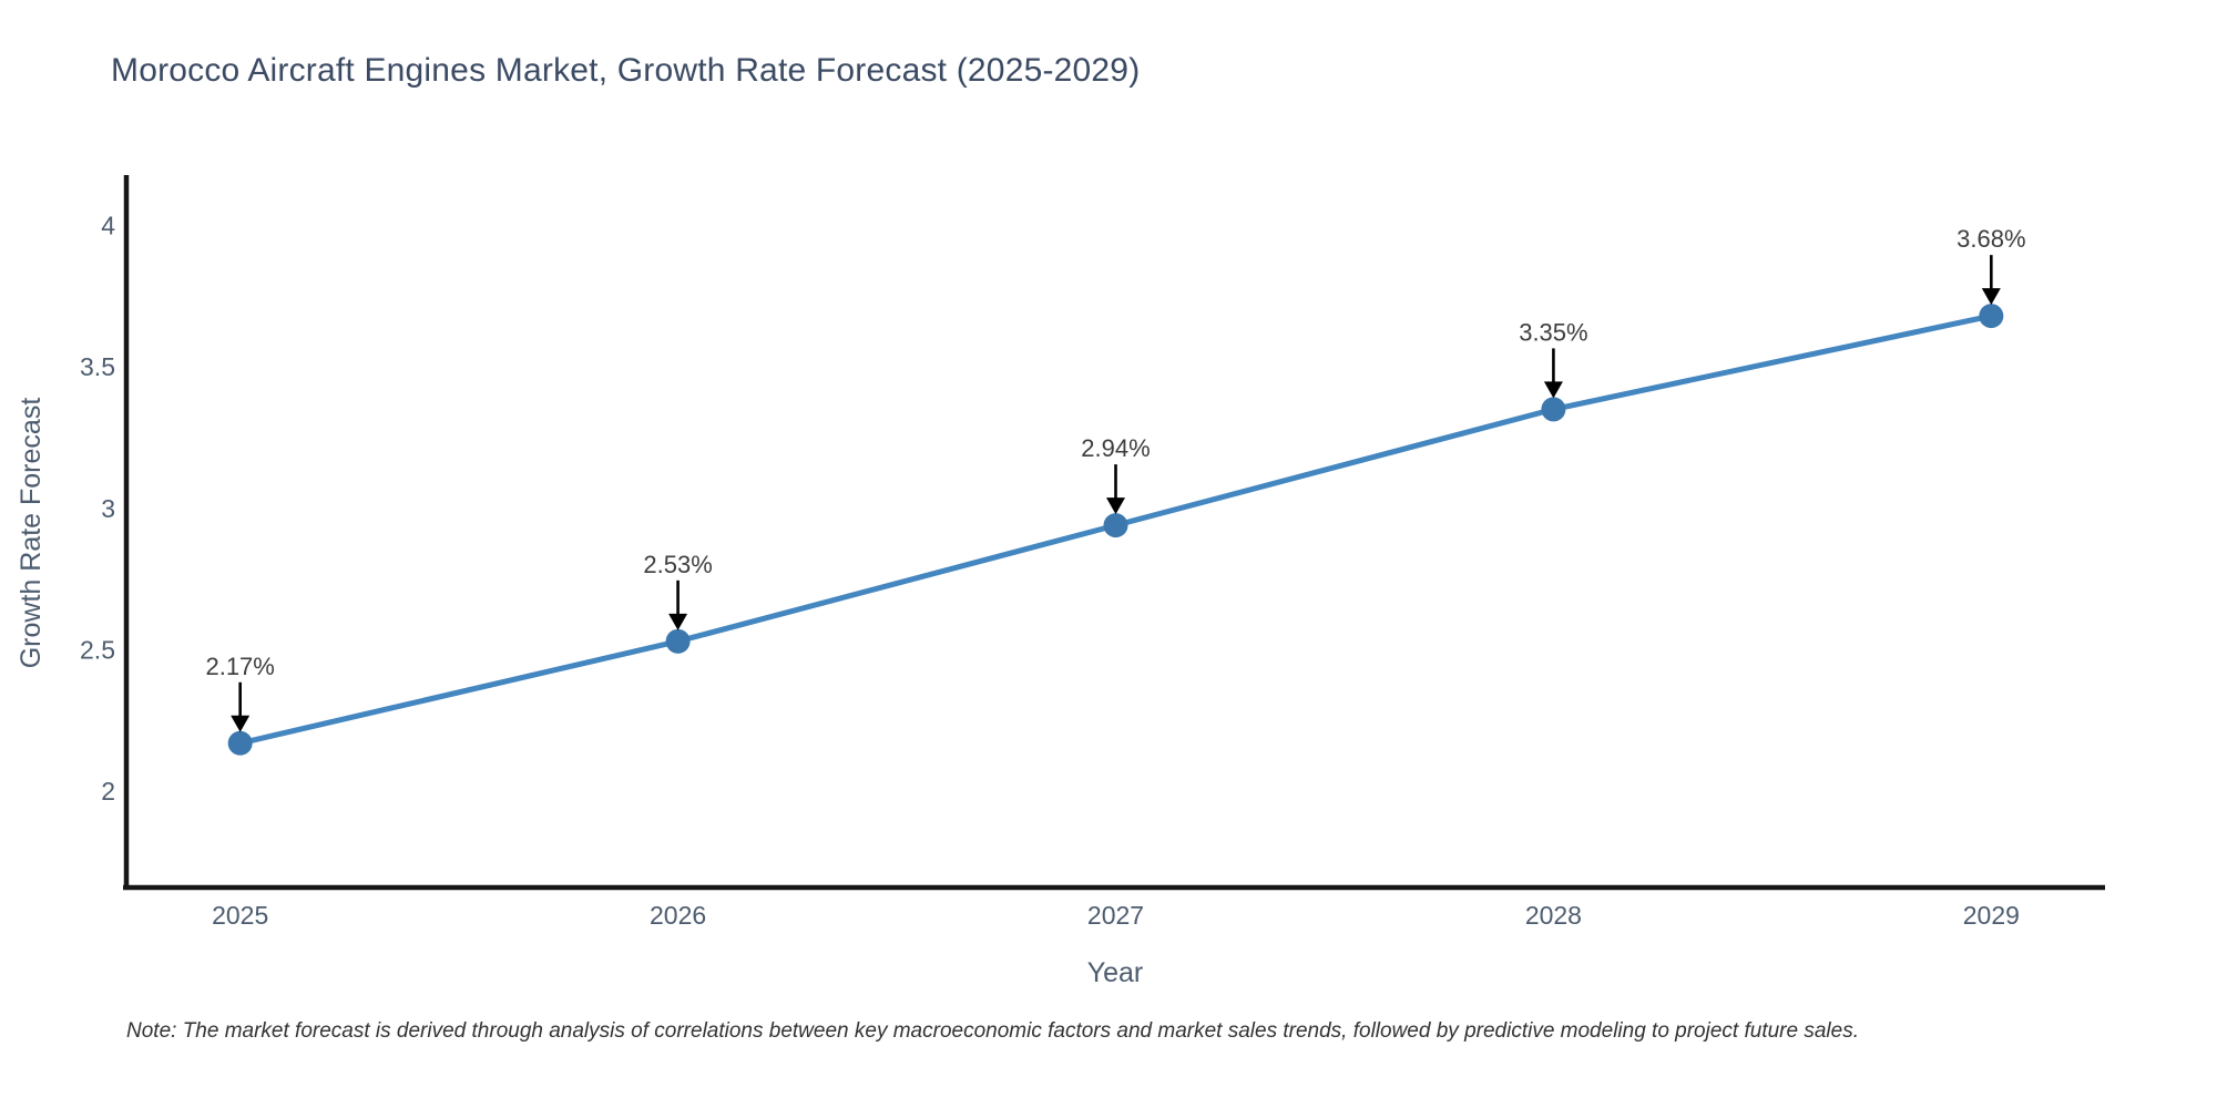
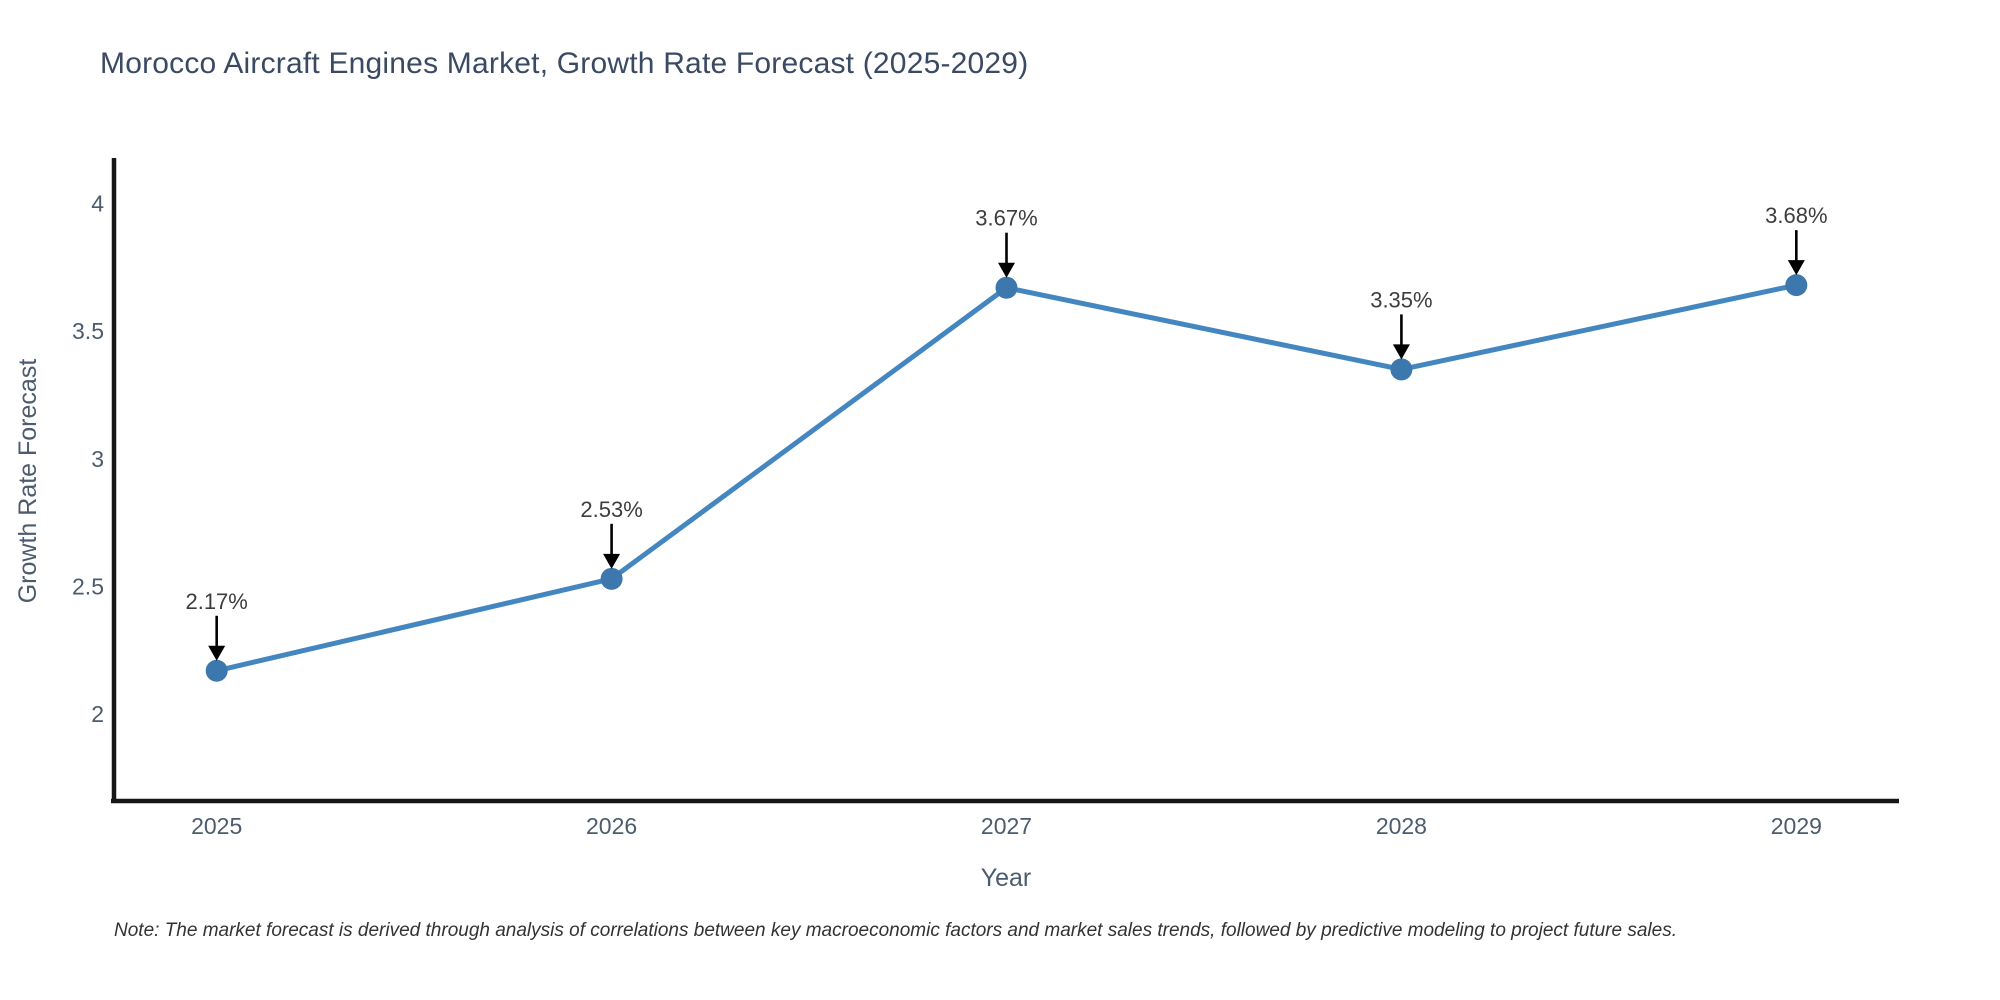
2027: 2.94% -> 3.67%
